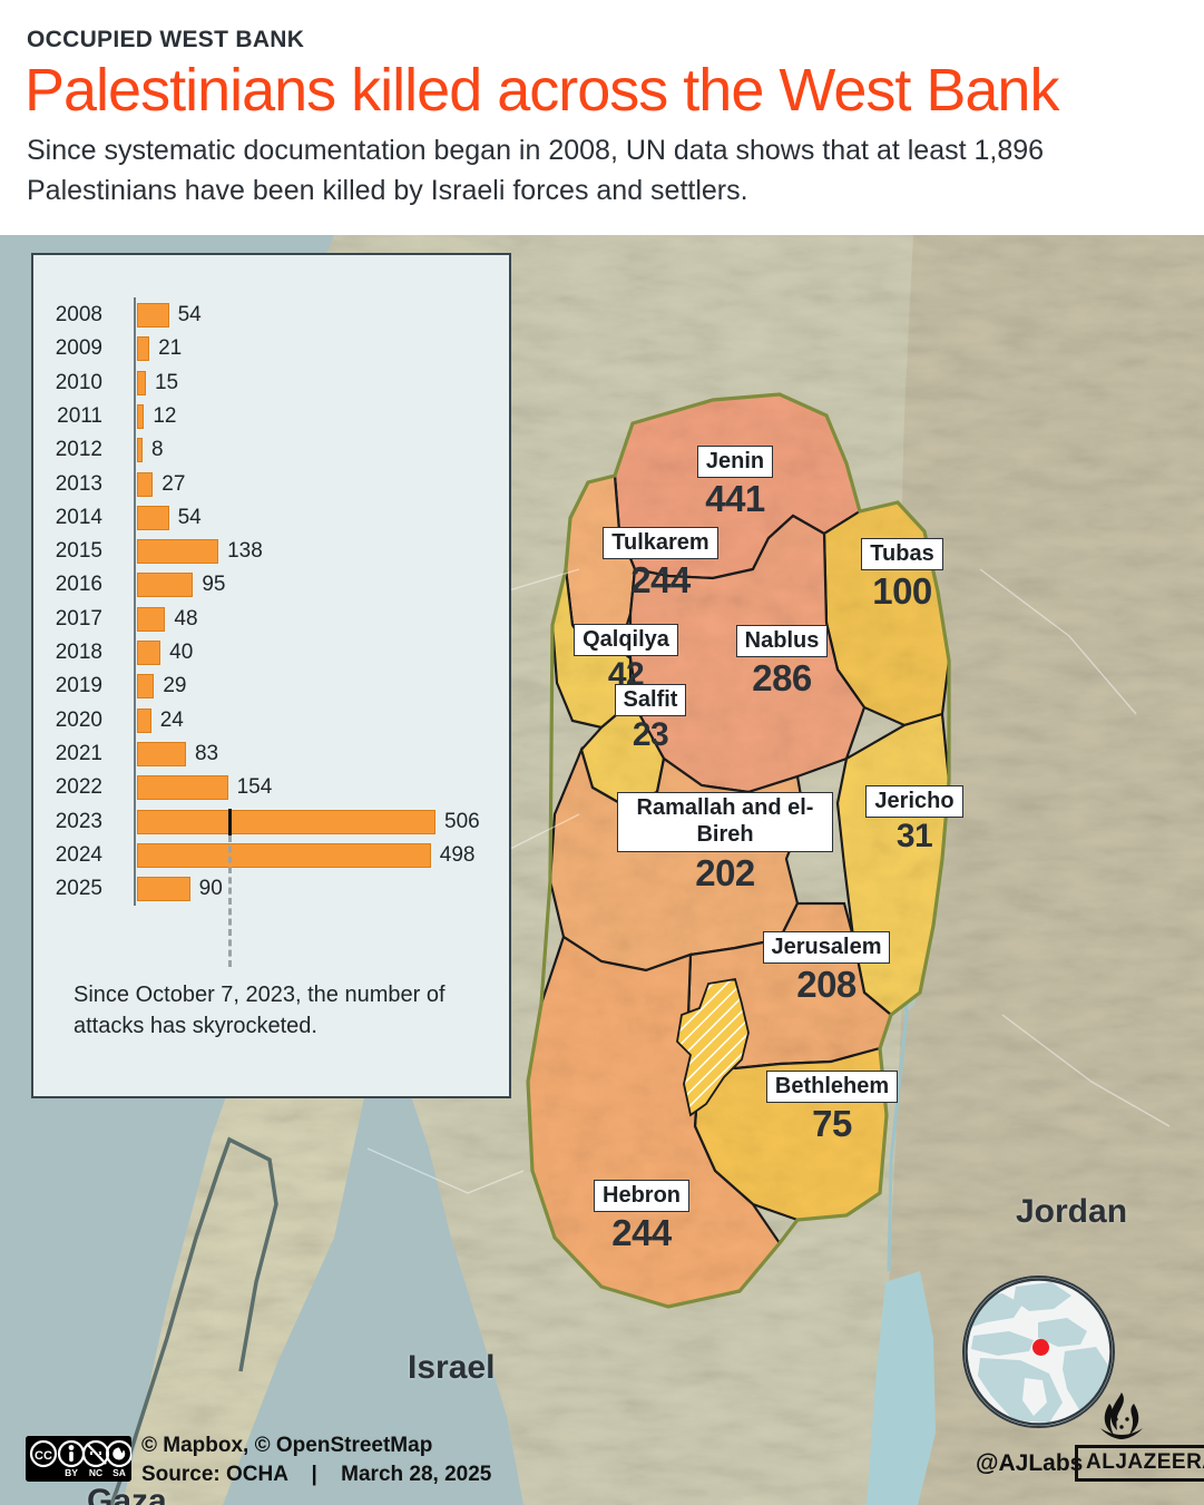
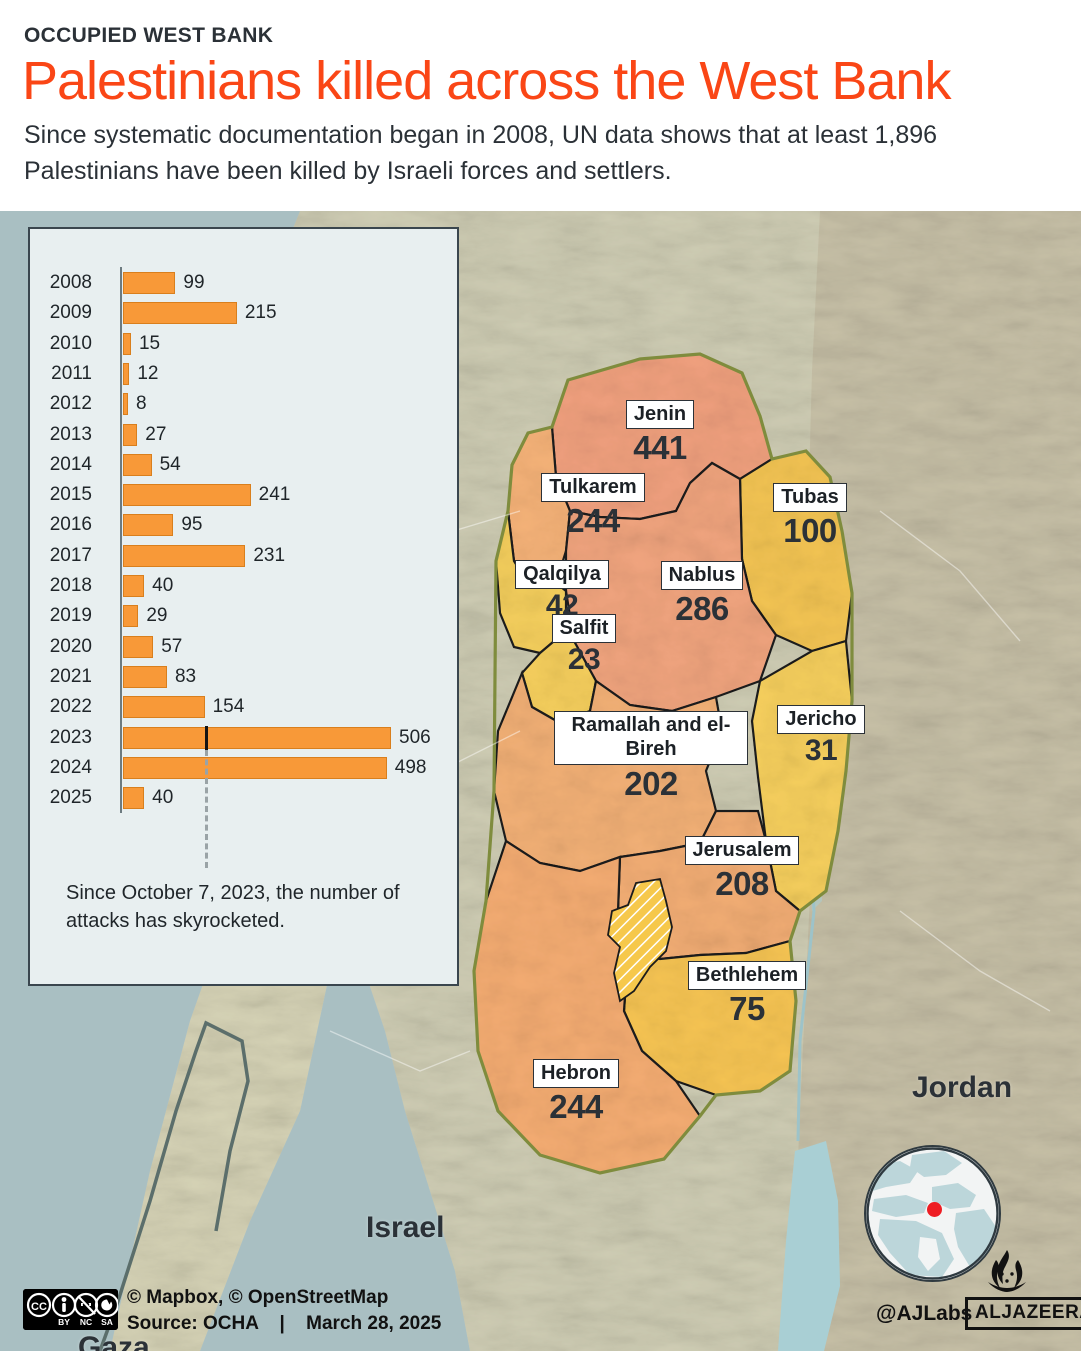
2008: 54 -> 99
2009: 21 -> 215
2015: 138 -> 241
2017: 48 -> 231
2020: 24 -> 57
2025: 90 -> 40
